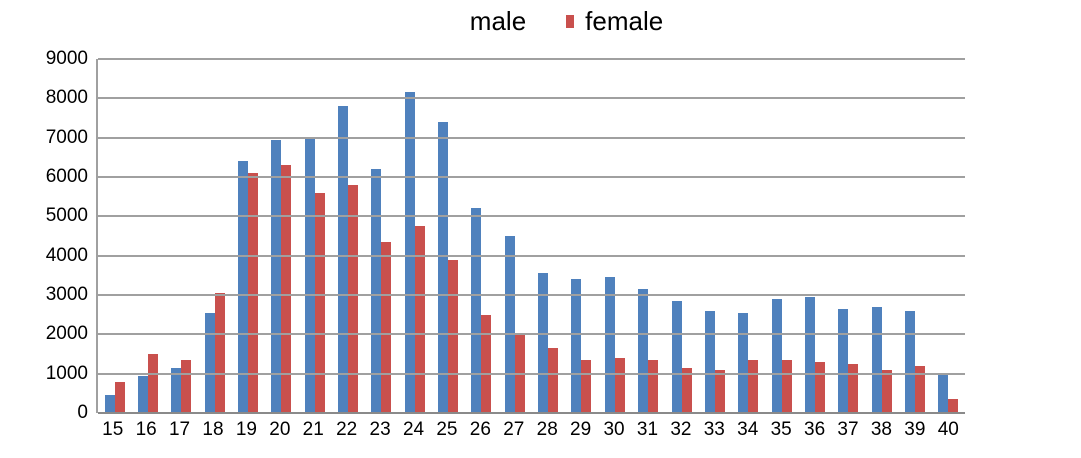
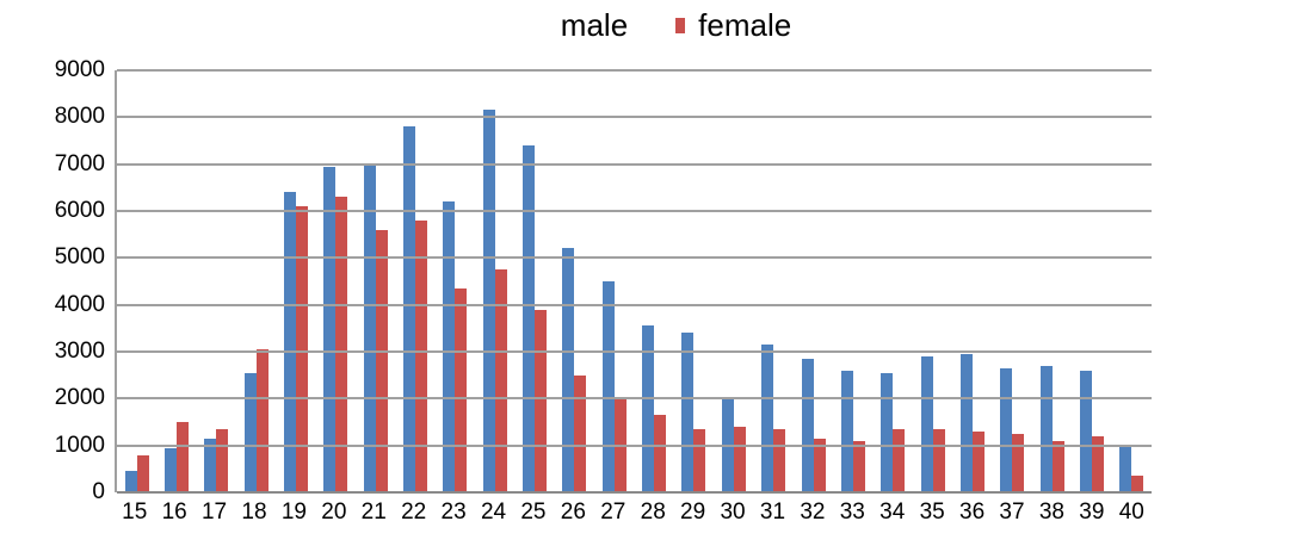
male/30: 3400 -> 2000
